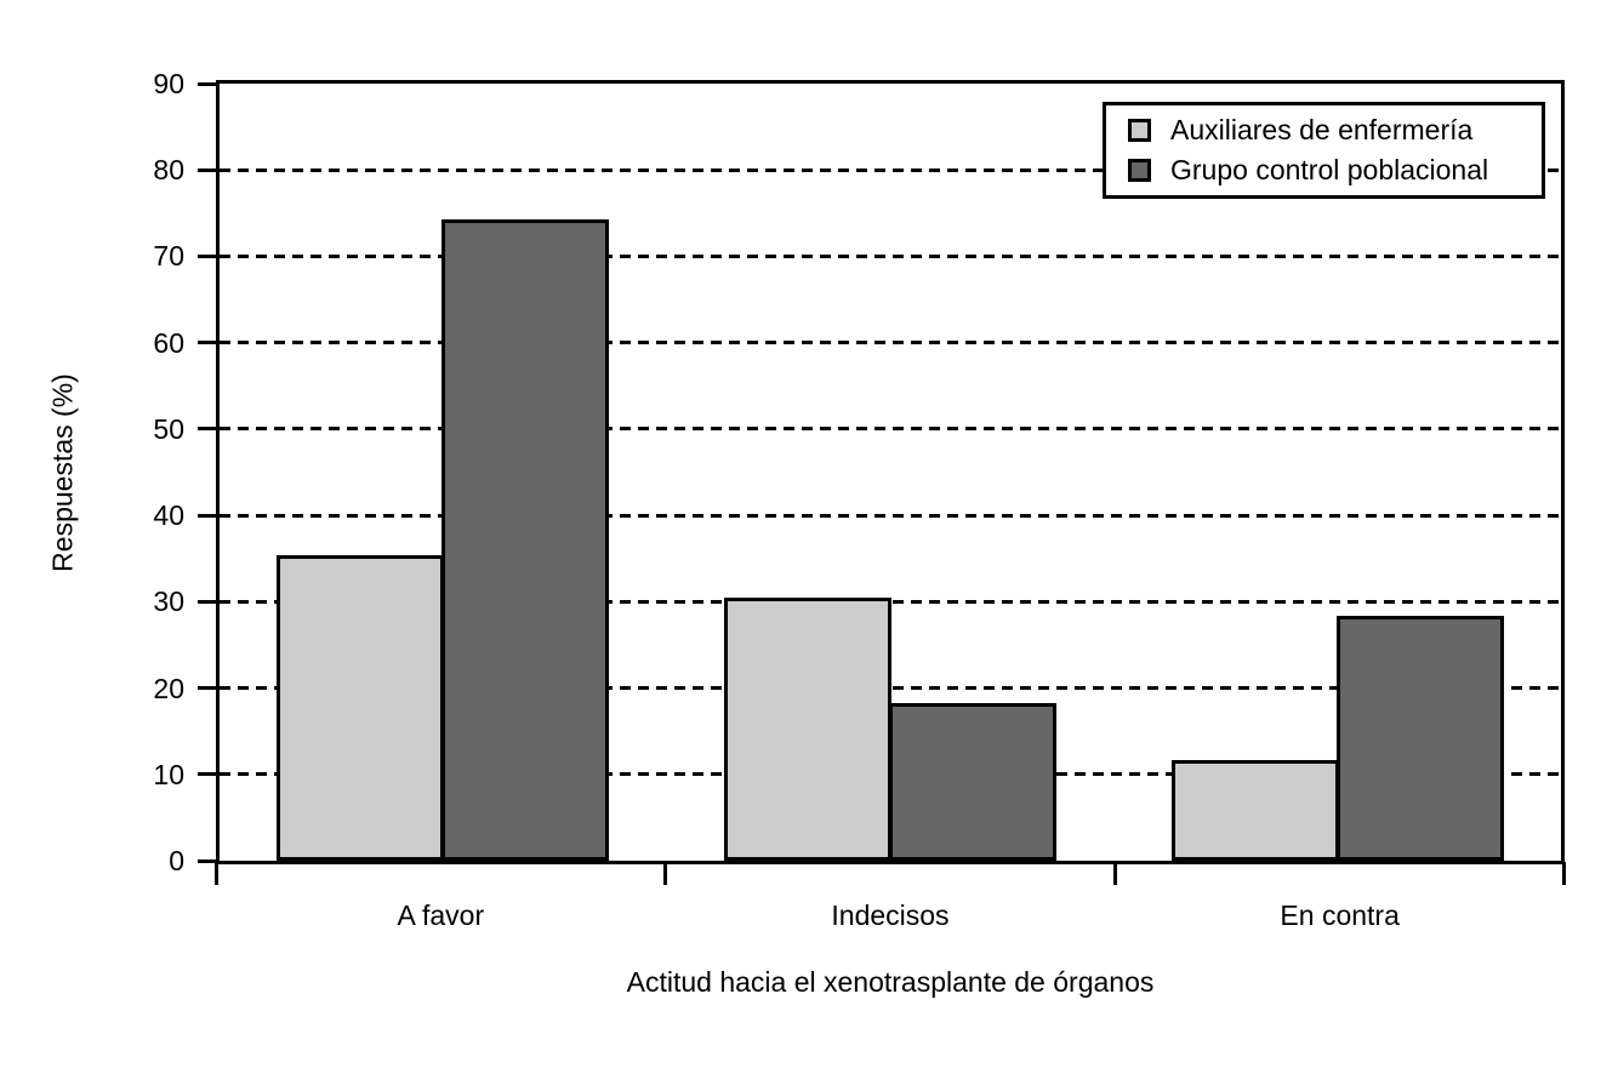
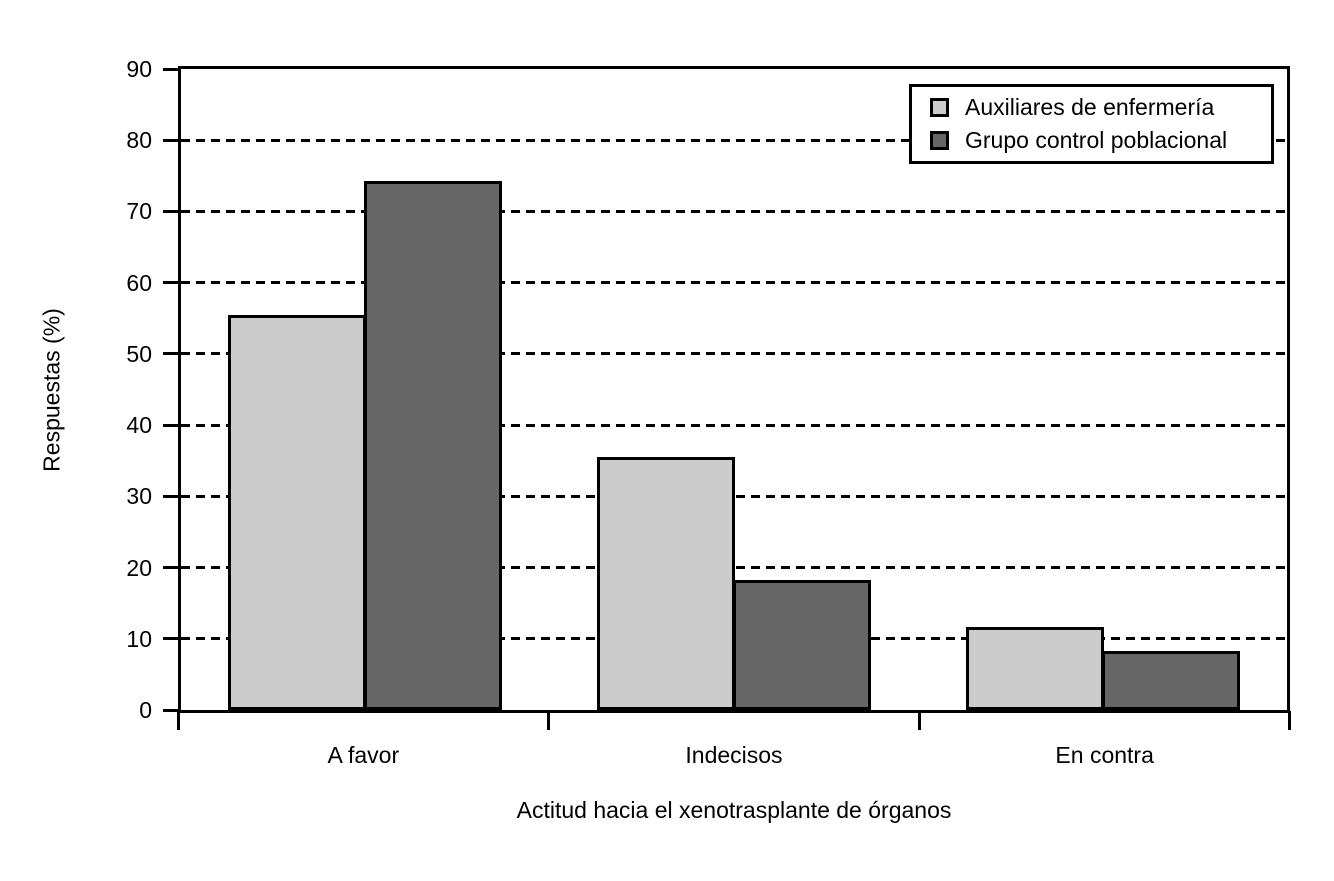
Auxiliares de enfermería/A favor: 35 -> 55
Auxiliares de enfermería/Indecisos: 30 -> 35
Grupo control poblacional/En contra: 28 -> 8
